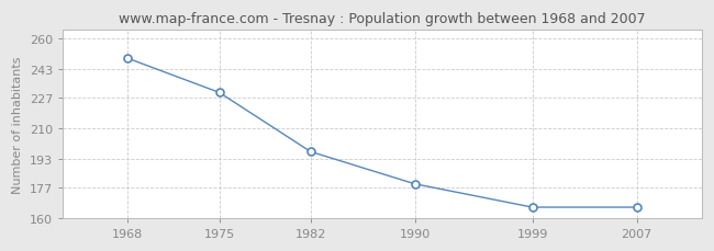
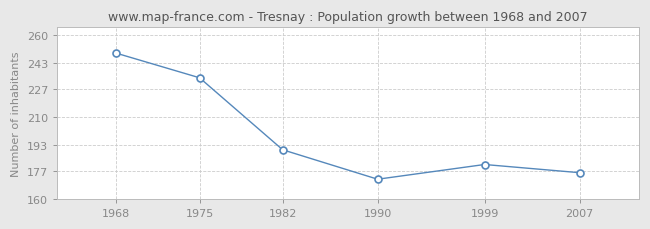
1975: 230 -> 234
1982: 197 -> 190
1990: 179 -> 172
1999: 166 -> 181
2007: 166 -> 176
